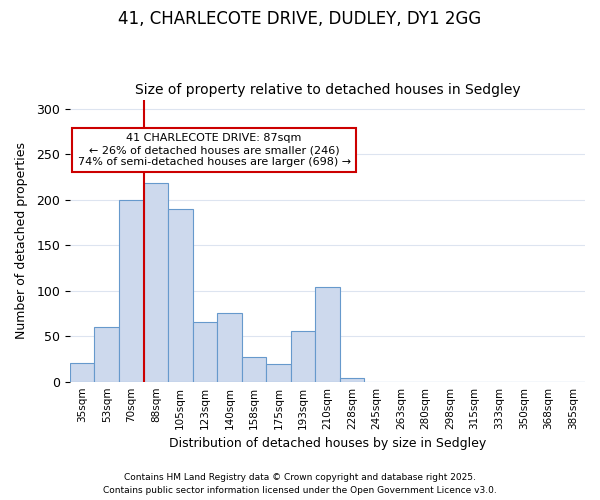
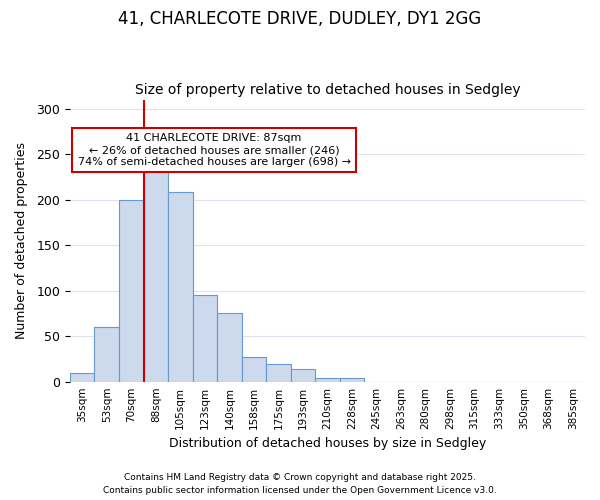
35sqm: 20 -> 10
88sqm: 218 -> 232
105sqm: 190 -> 208
123sqm: 66 -> 95
193sqm: 56 -> 14
210sqm: 104 -> 4
